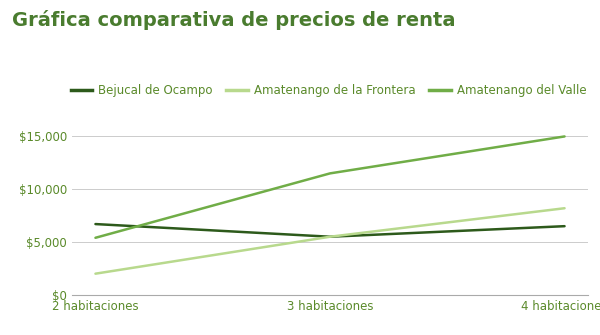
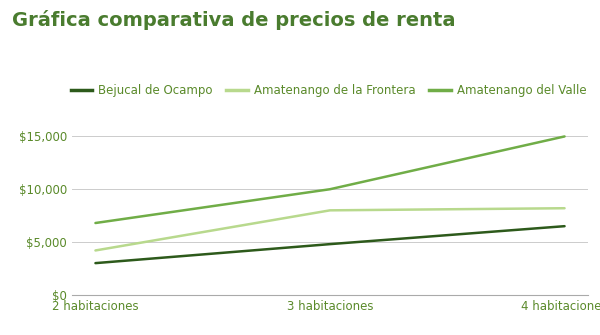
Bejucal de Ocampo/2 habitaciones: $6,700 -> $3,000
Amatenango de la Frontera/2 habitaciones: $2,000 -> $4,200
Amatenango del Valle/2 habitaciones: $5,400 -> $6,800
Bejucal de Ocampo/3 habitaciones: $5,500 -> $4,800
Amatenango de la Frontera/3 habitaciones: $5,500 -> $8,000
Amatenango del Valle/3 habitaciones: $11,500 -> $10,000
